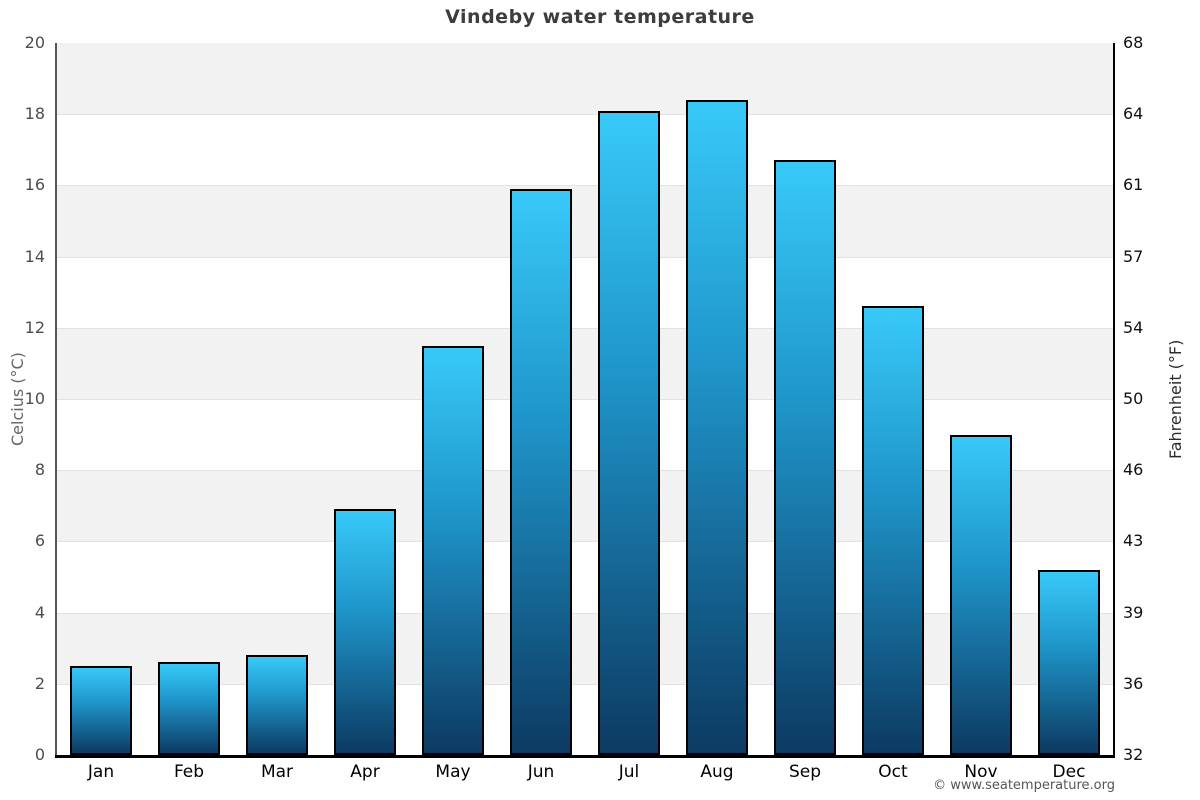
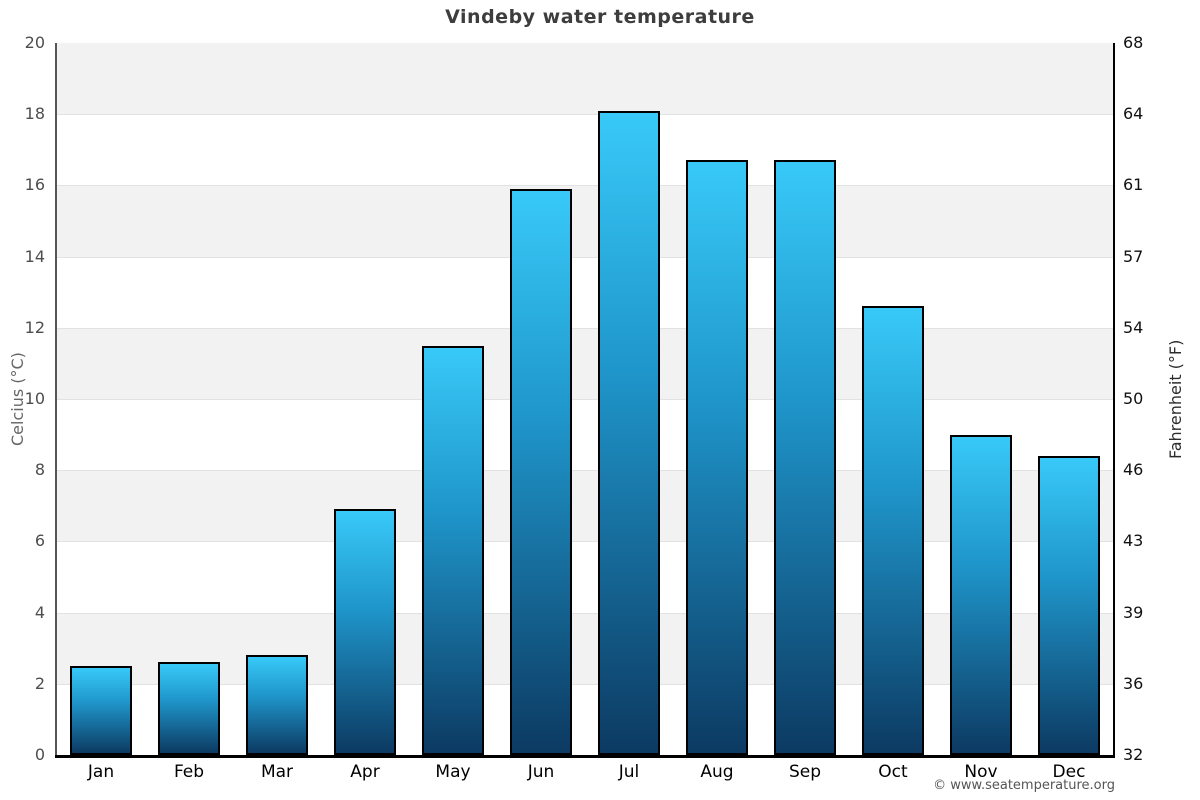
Aug: 18.4 -> 16.7
Dec: 5.2 -> 8.4
